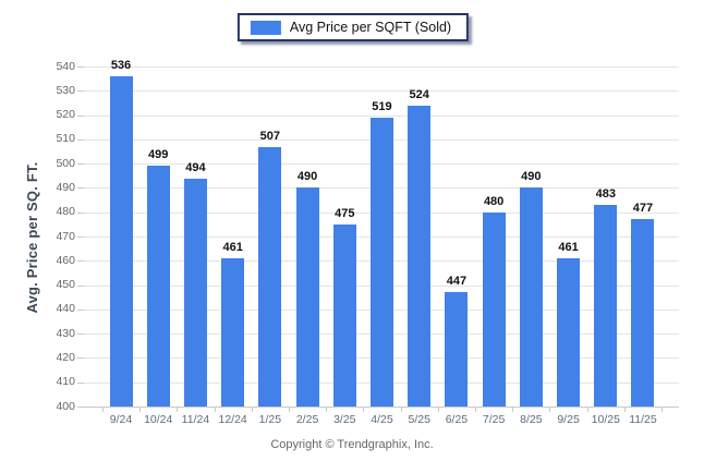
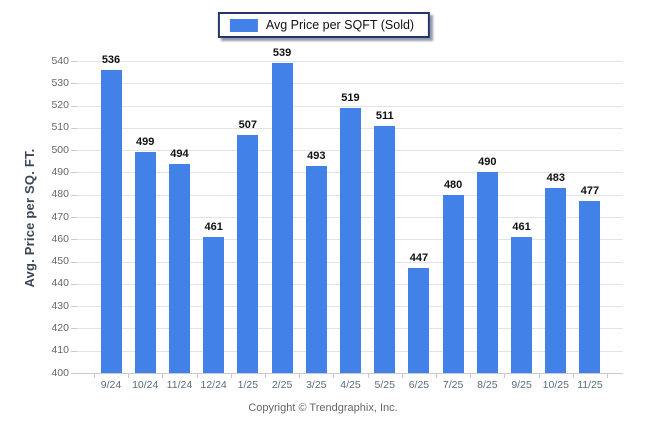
2/25: 490 -> 539
3/25: 475 -> 493
5/25: 524 -> 511
